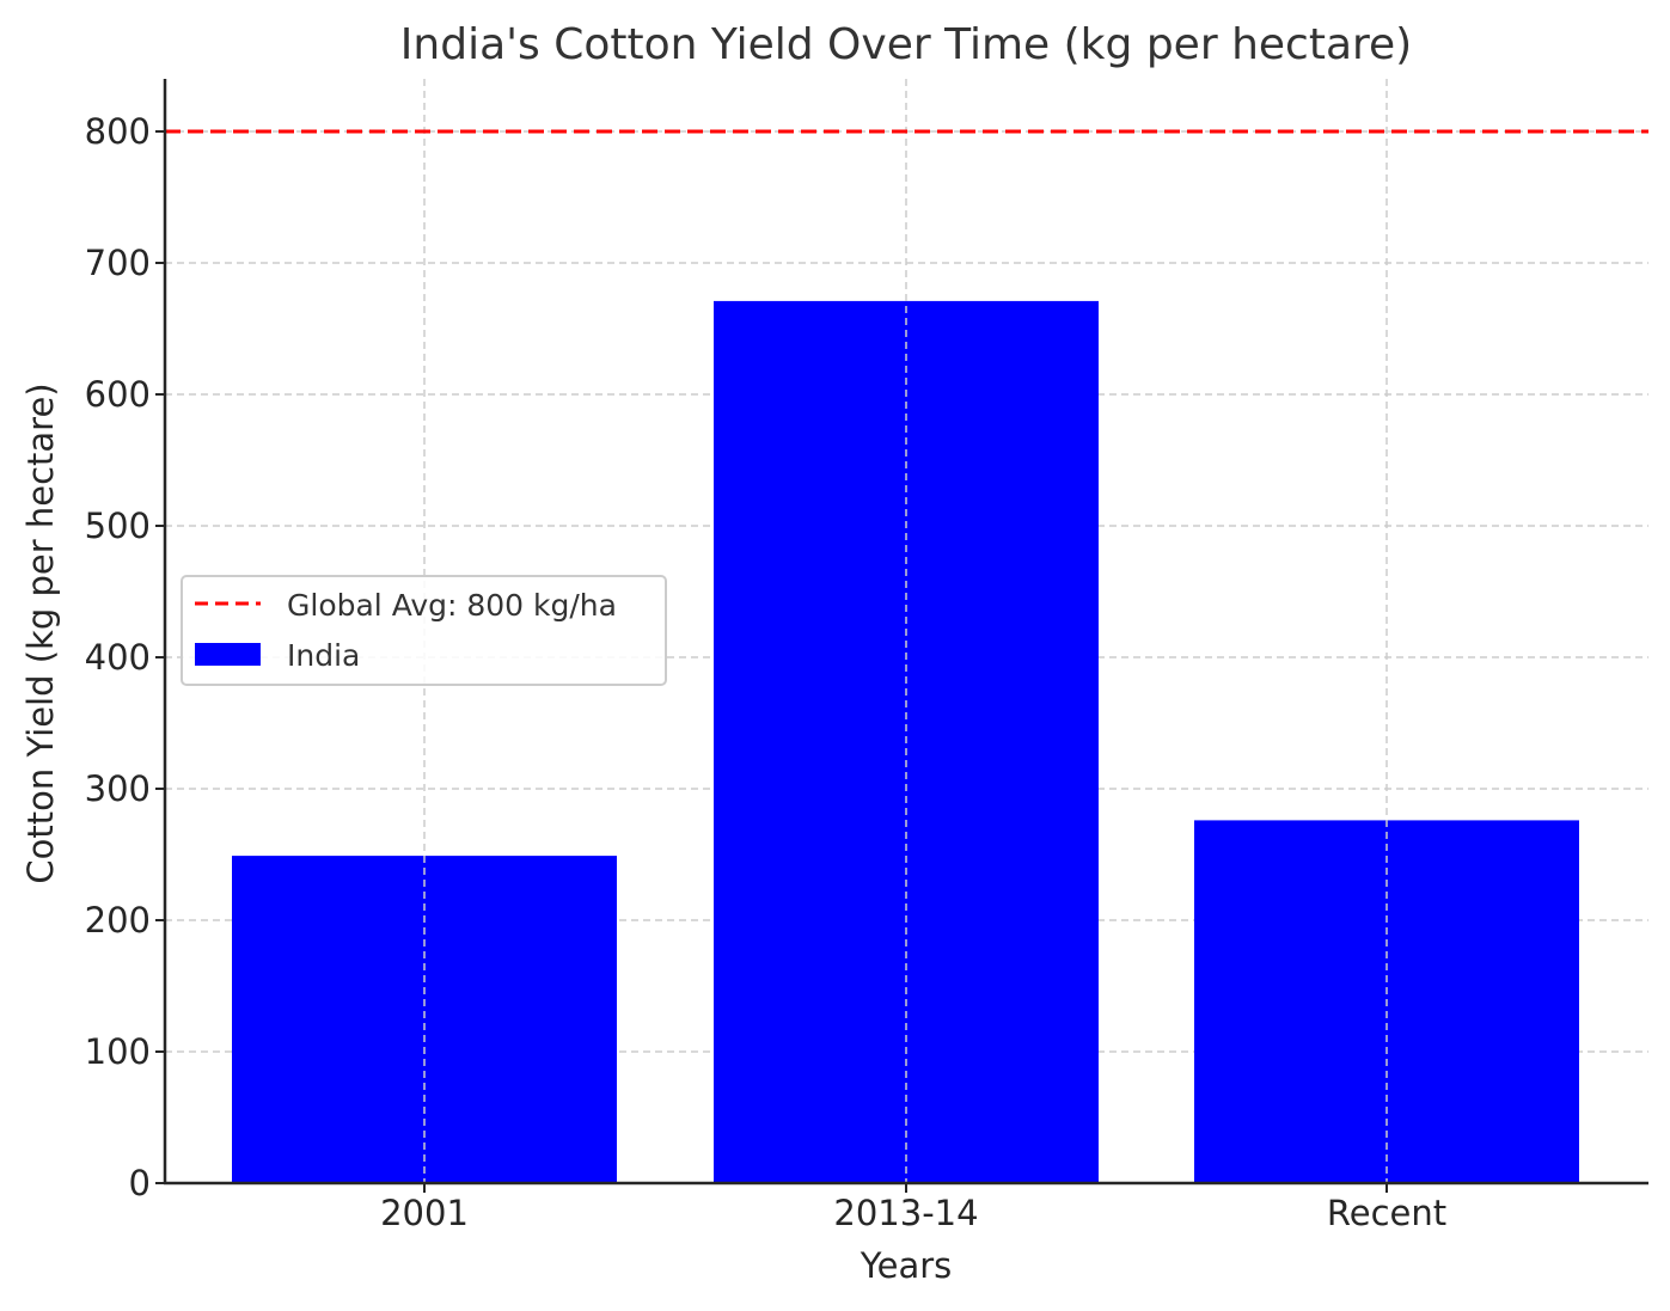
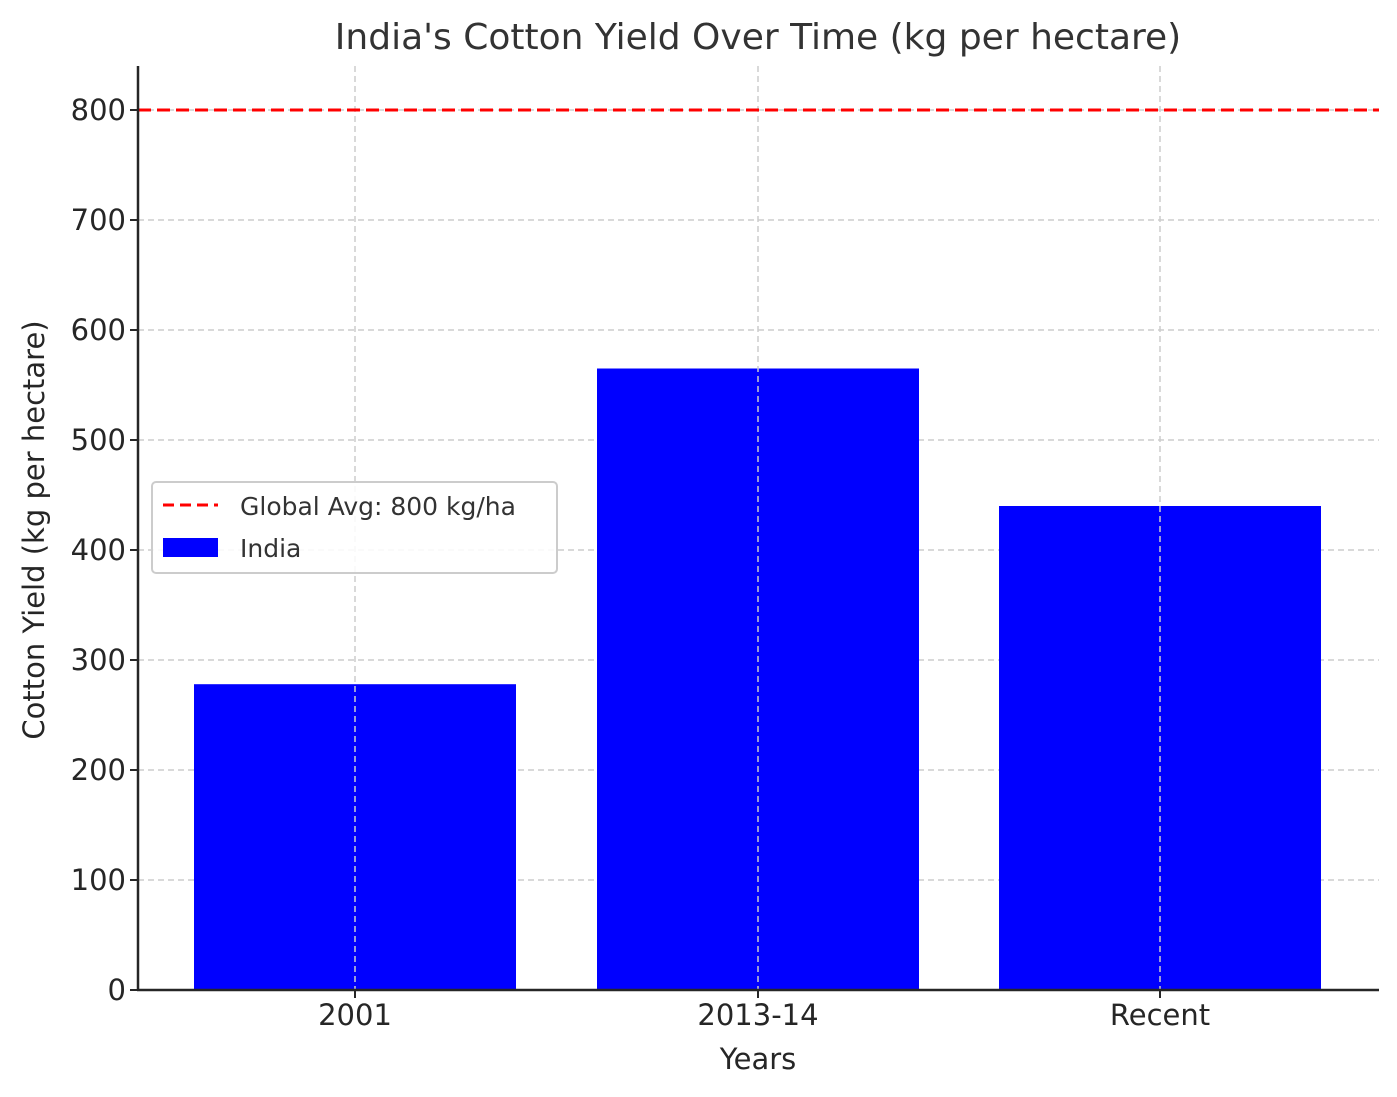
2001: 249 -> 278
2013-14: 671 -> 565
Recent: 276 -> 440
